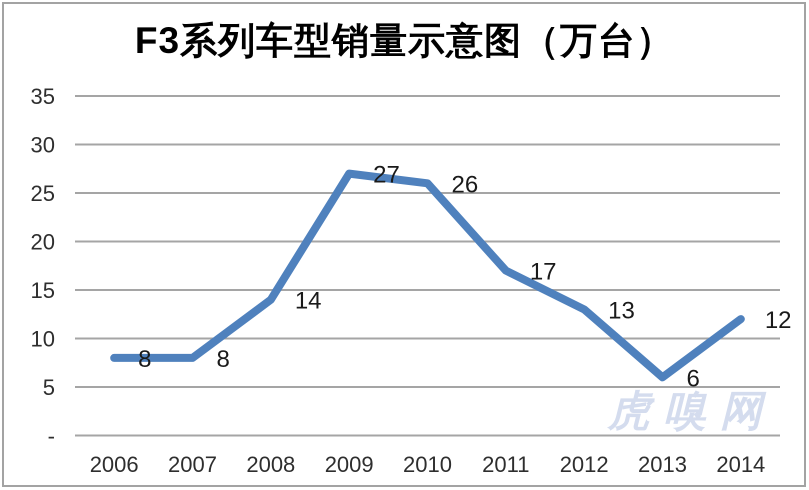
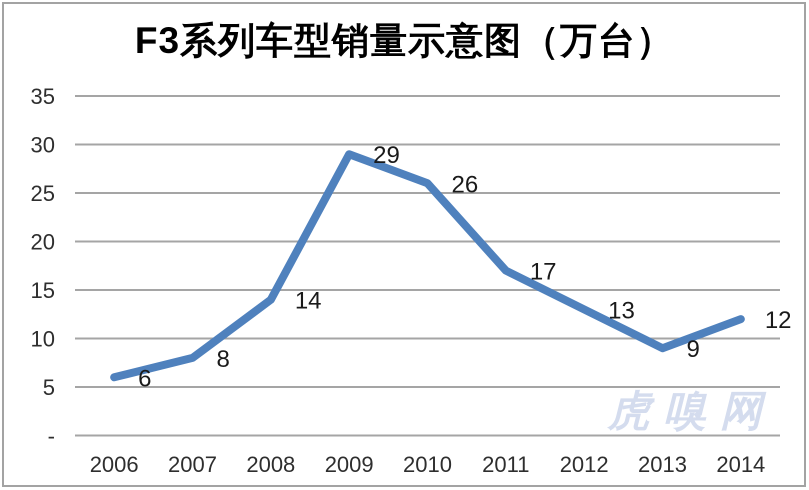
2006: 8 -> 6
2009: 27 -> 29
2013: 6 -> 9
